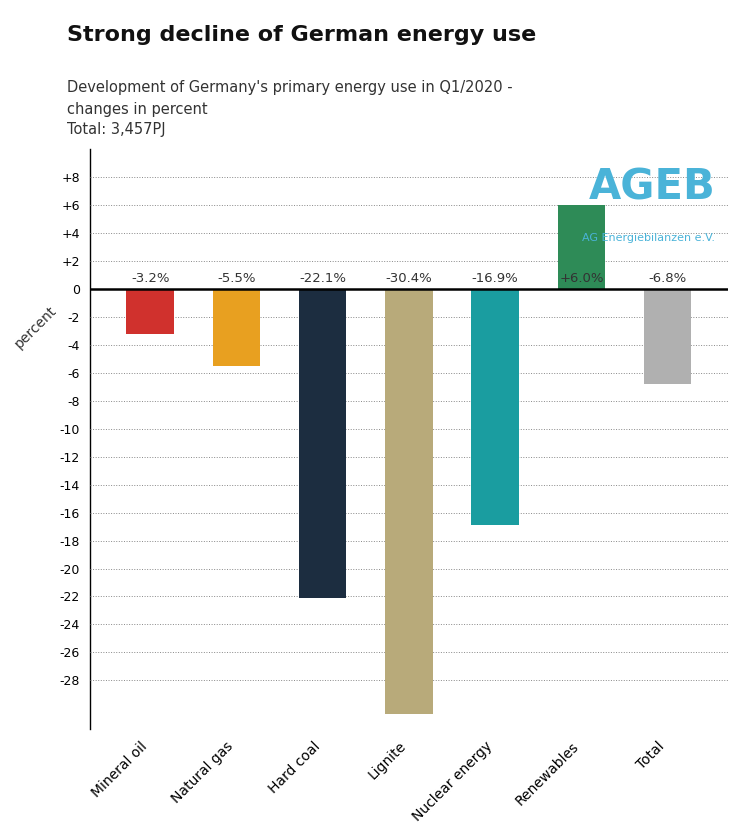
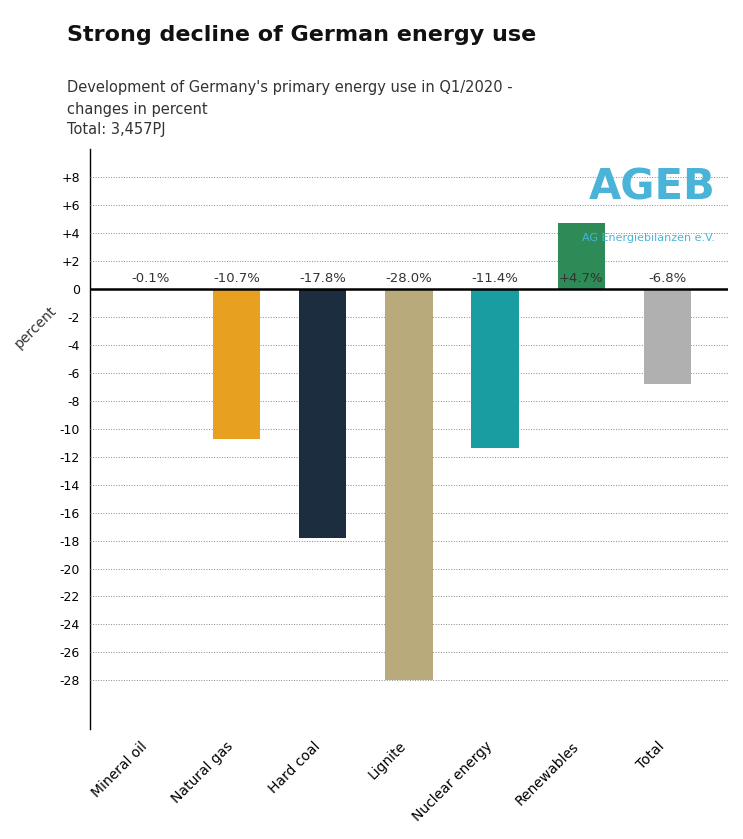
Mineral oil: -3.2% -> -0.1%
Natural gas: -5.5% -> -10.7%
Hard coal: -22.1% -> -17.8%
Lignite: -30.4% -> -28.0%
Nuclear energy: -16.9% -> -11.4%
Renewables: +6.0% -> +4.7%
